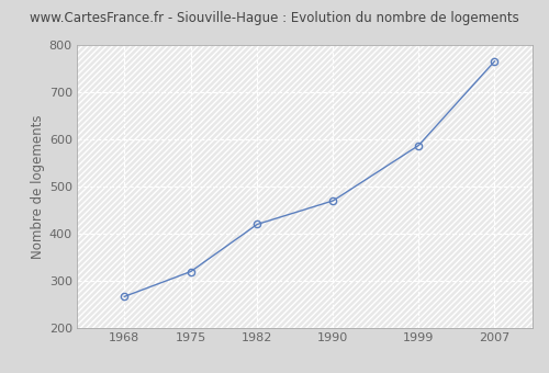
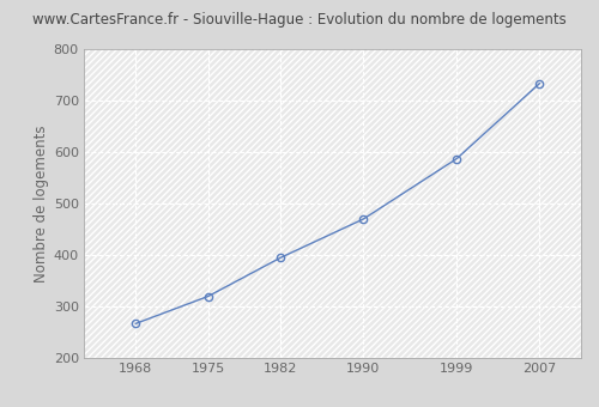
1982: 420 -> 395
2007: 765 -> 733
